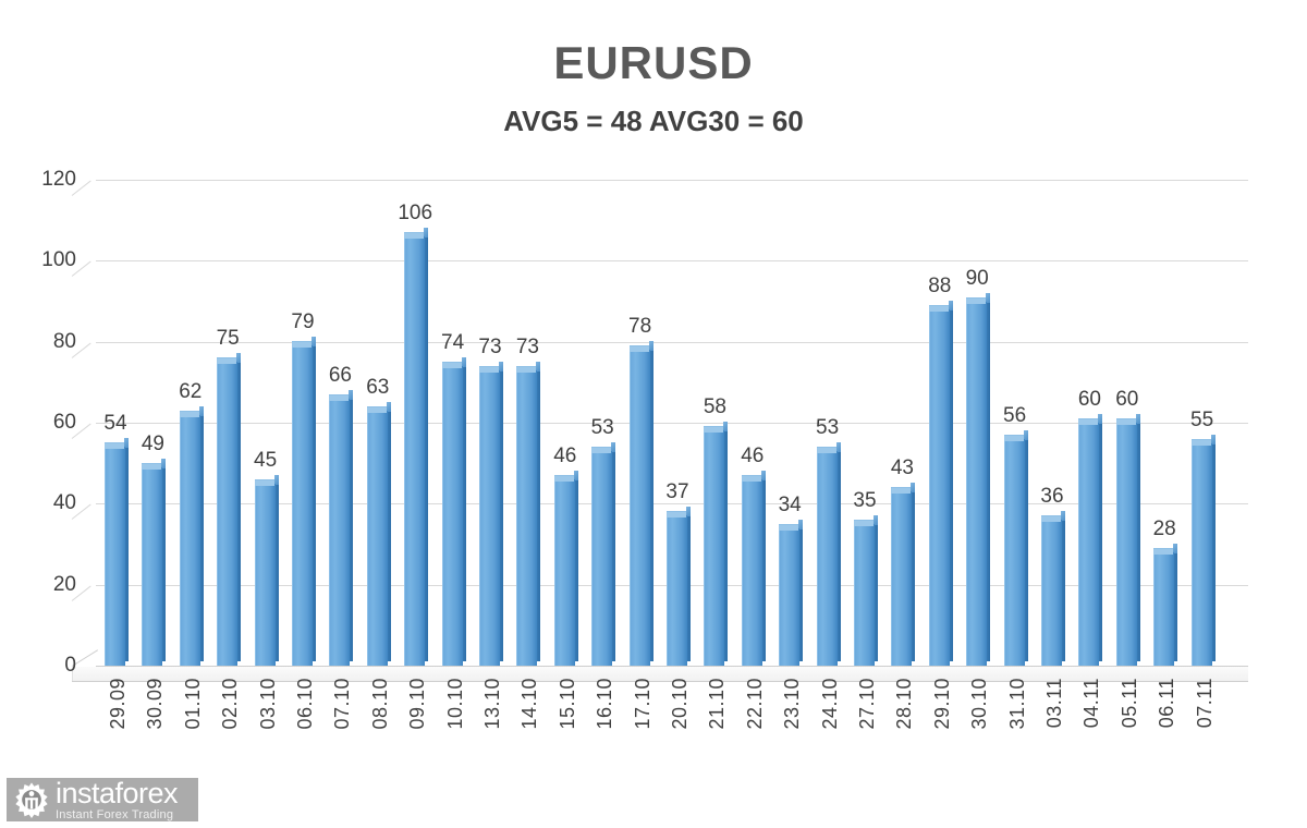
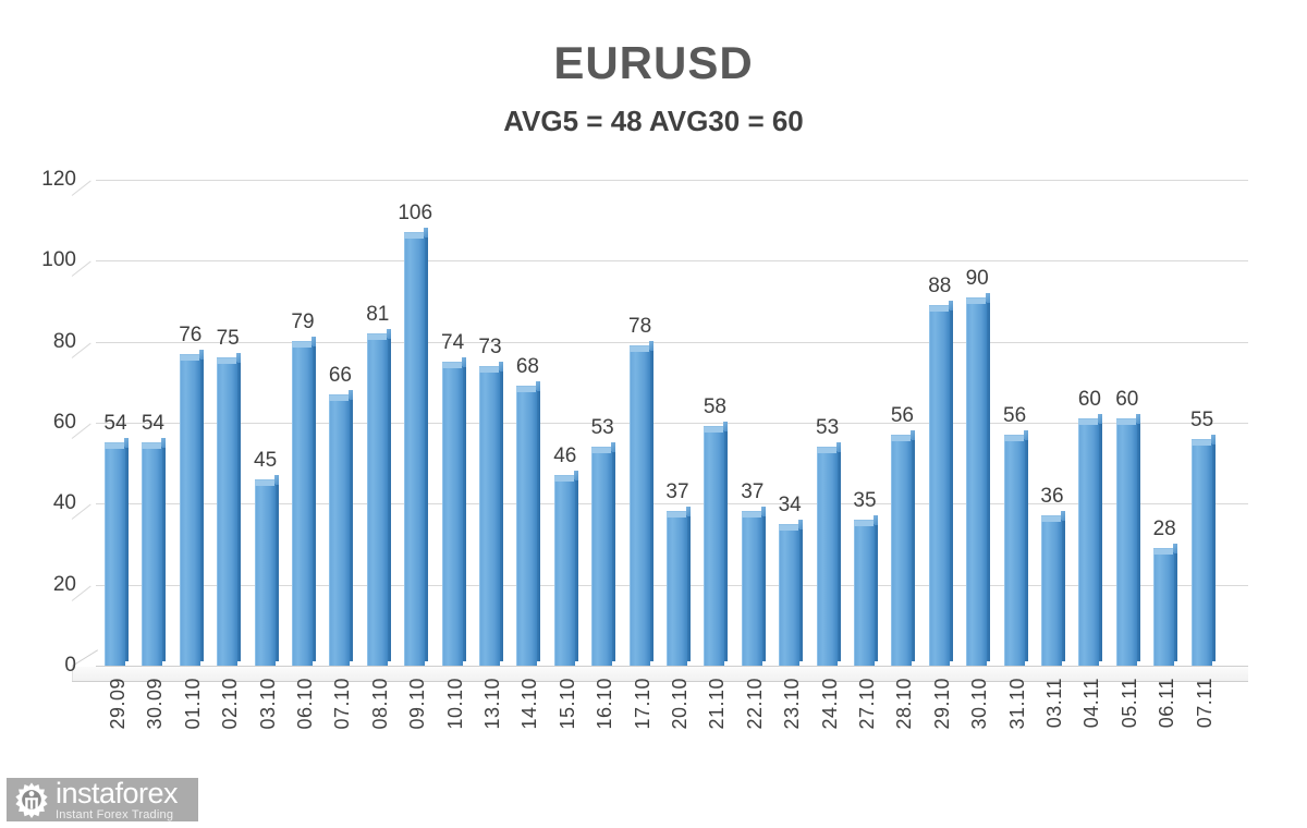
30.09: 49 -> 54
01.10: 62 -> 76
08.10: 63 -> 81
14.10: 73 -> 68
22.10: 46 -> 37
28.10: 43 -> 56
